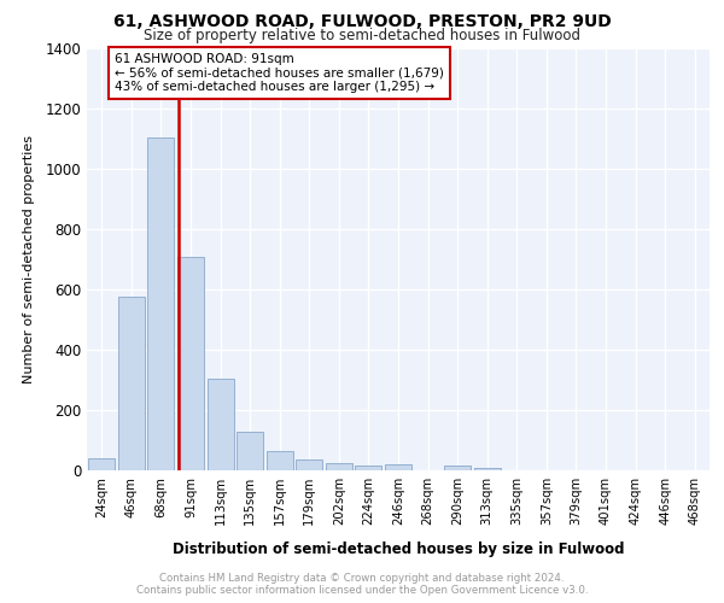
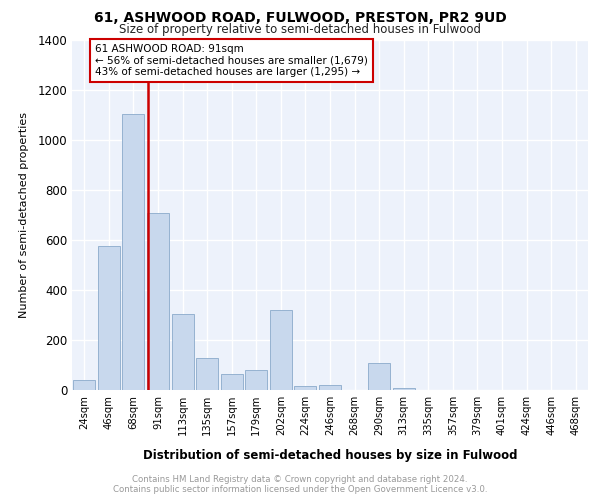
179sqm: 38 -> 80
202sqm: 25 -> 320
290sqm: 15 -> 110
